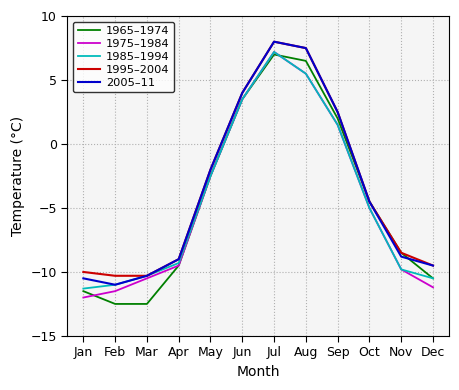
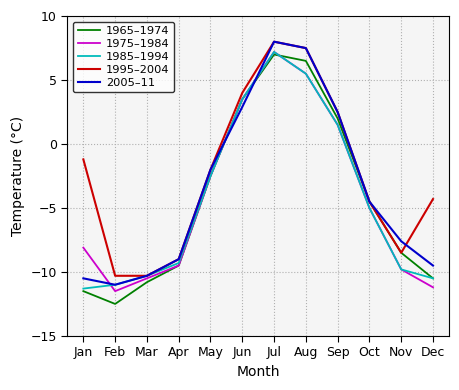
1975–1984/Jan: -12.0 -> -8.1
1995–2004/Jan: -10.0 -> -1.2
1965–1974/Mar: -12.5 -> -10.8
2005–11/Jun: 4.0 -> 2.9
2005–11/Nov: -8.8 -> -7.6
1995–2004/Dec: -9.5 -> -4.3
